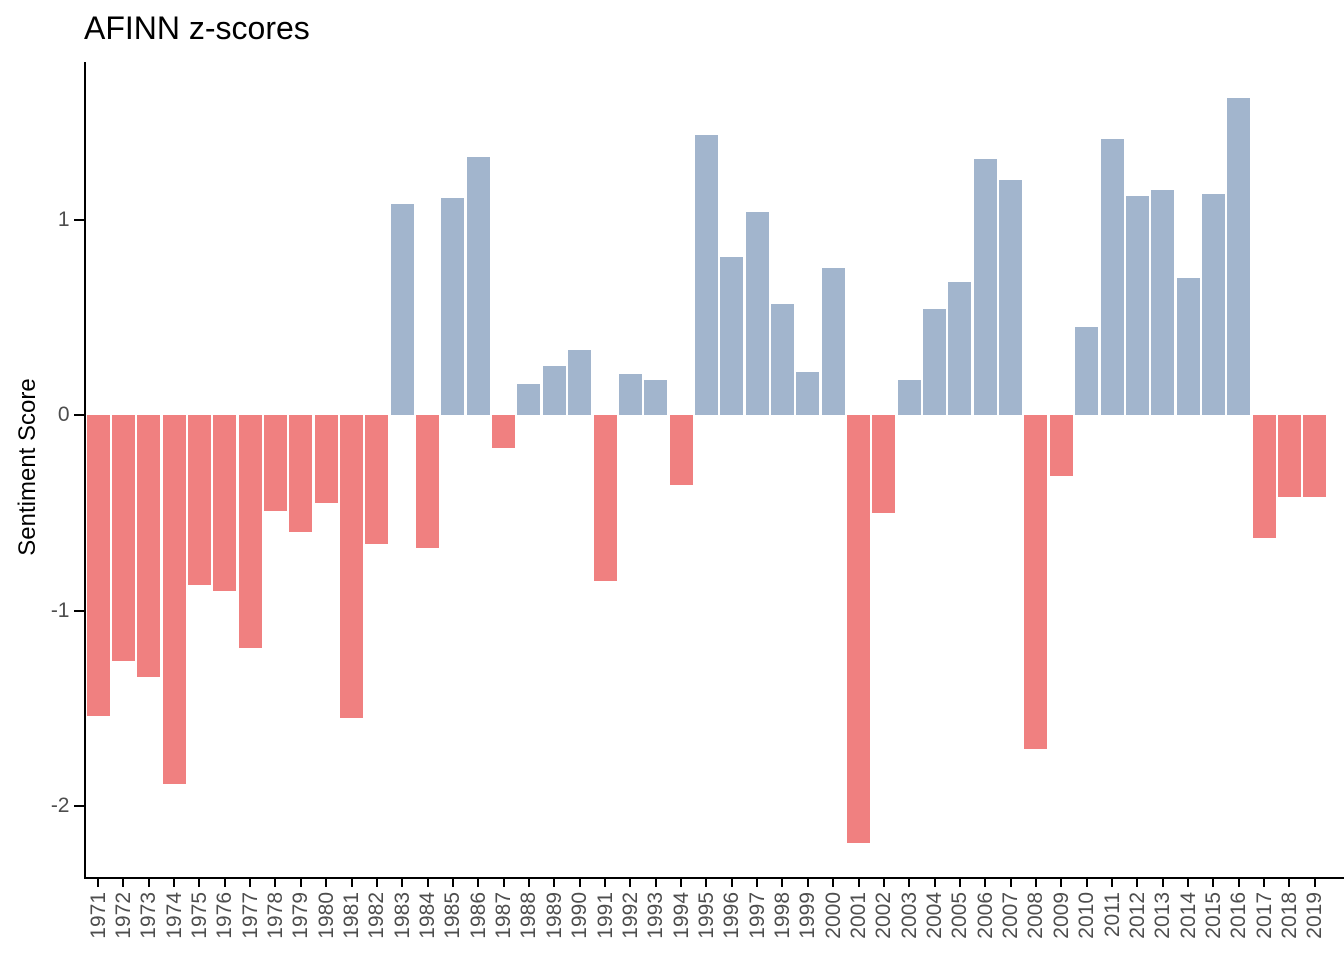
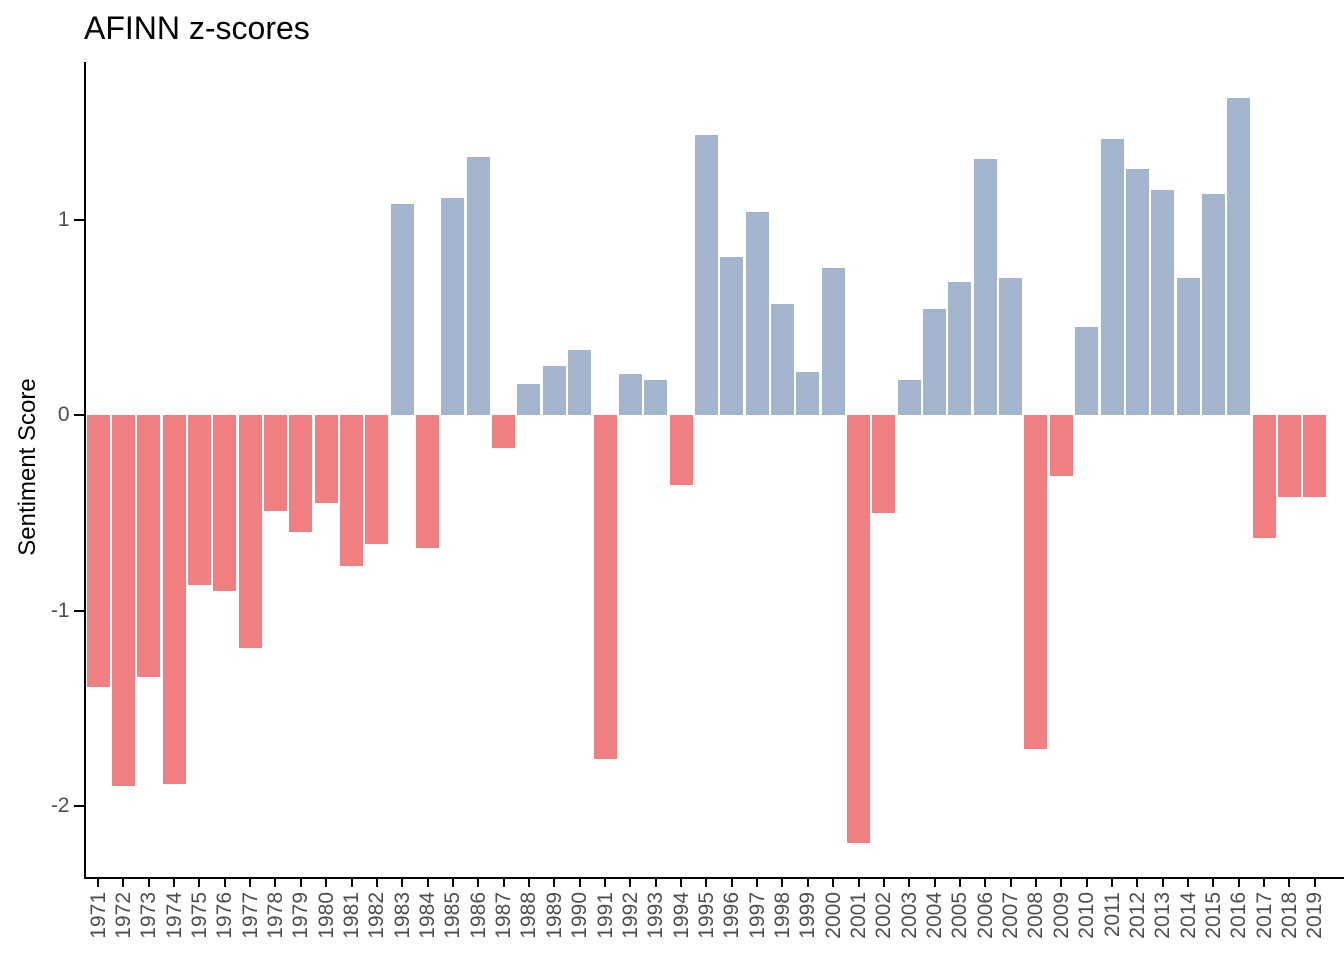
1971: -1.54 -> -1.39
1972: -1.26 -> -1.90
1981: -1.55 -> -0.77
1991: -0.85 -> -1.76
2007: 1.20 -> 0.70
2012: 1.12 -> 1.26
